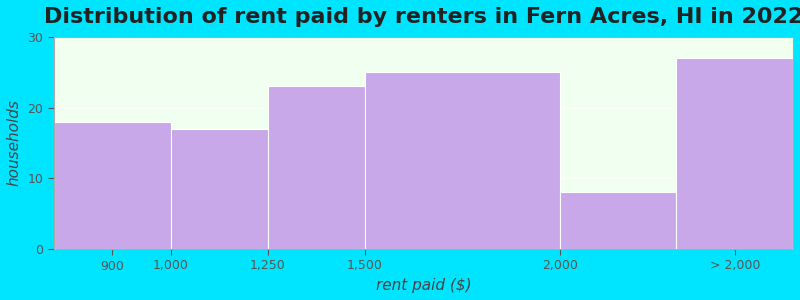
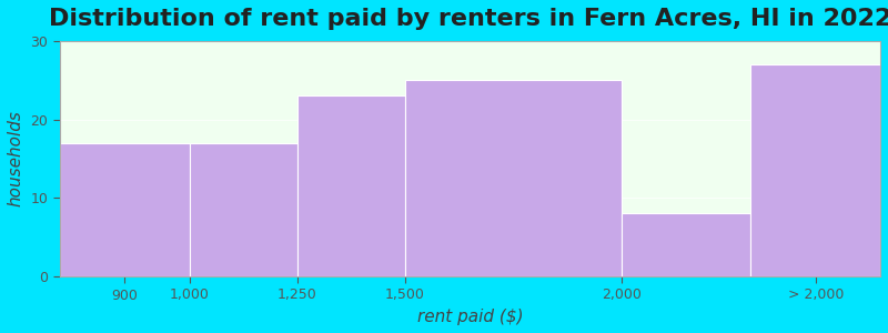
900: 18 -> 17
